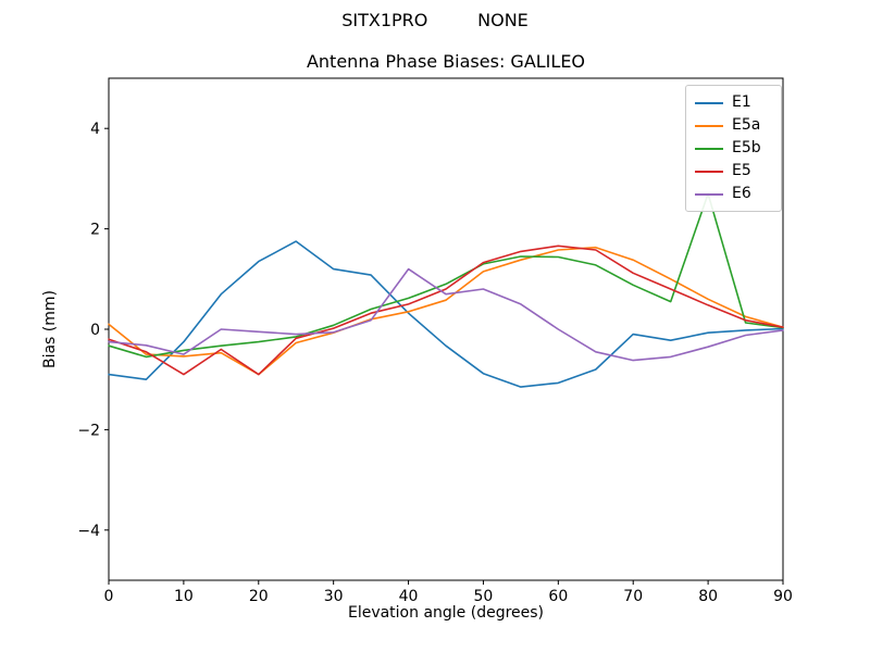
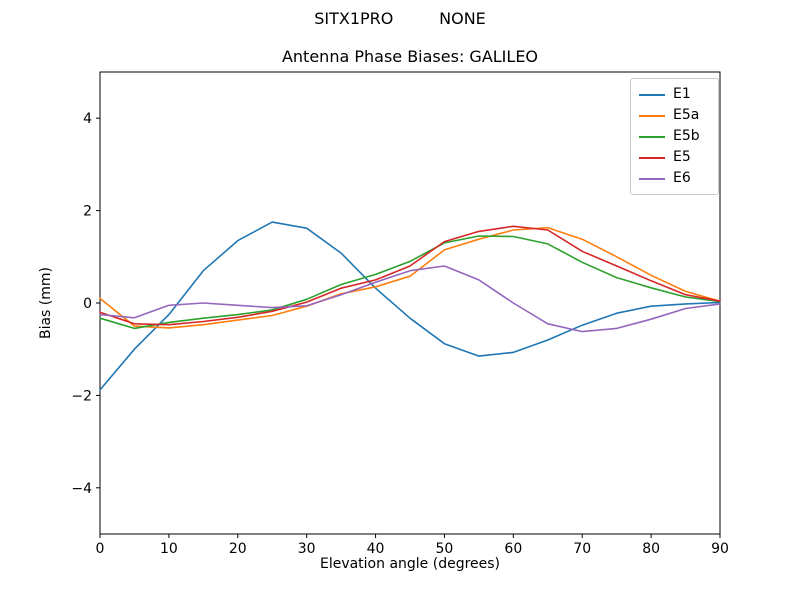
E1/0: -0.9 -> -1.9
E5/10: -0.9 -> -0.5
E6/10: -0.5 -> -0.1
E5a/20: -0.9 -> -0.4
E5/20: -0.9 -> -0.3
E1/30: 1.2 -> 1.6
E6/40: 1.2 -> 0.5
E1/70: -0.1 -> -0.5
E5b/80: 2.7 -> 0.3
